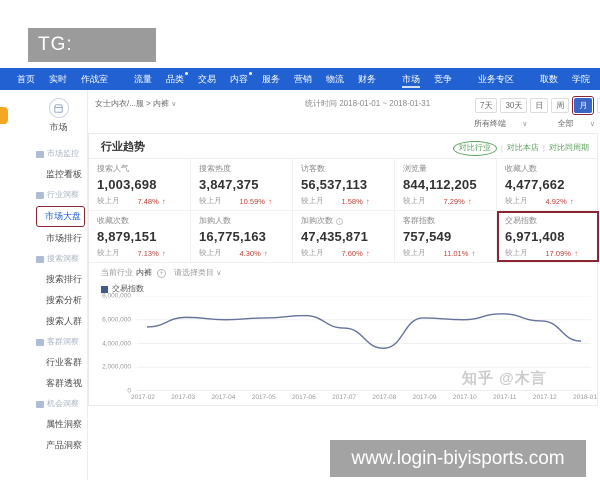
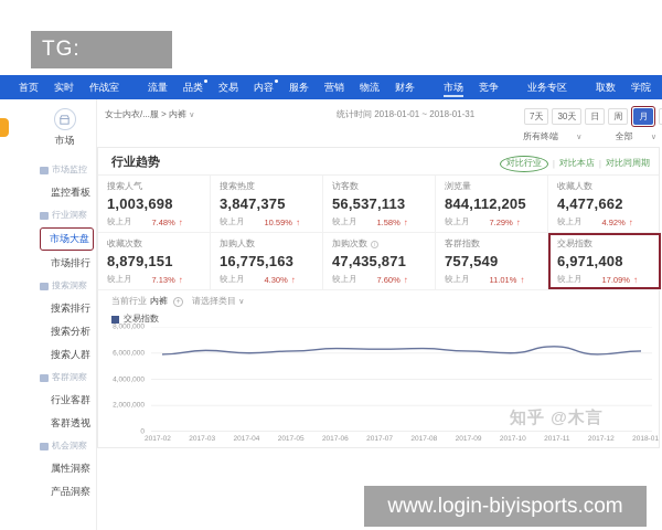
2017-02: 5400000 -> 5900000
2017-07: 5300000 -> 6300000
2017-08: 3600000 -> 6400000
2018-01: 4200000 -> 6200000
